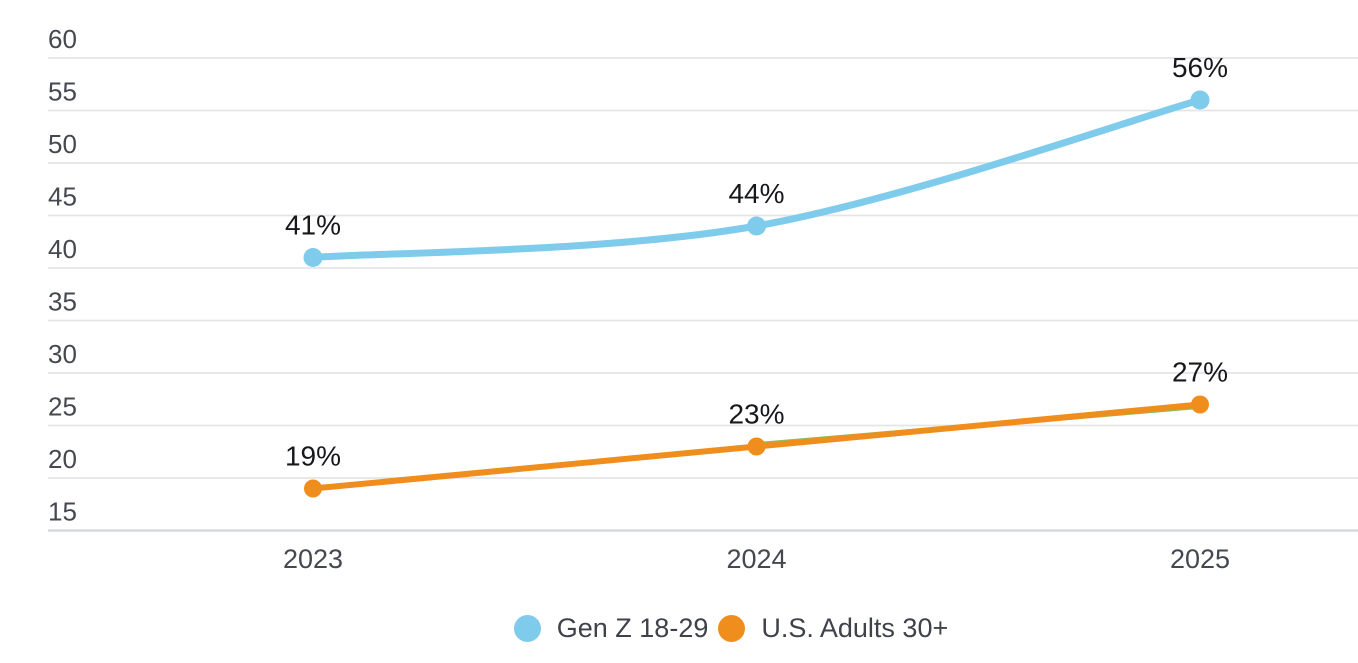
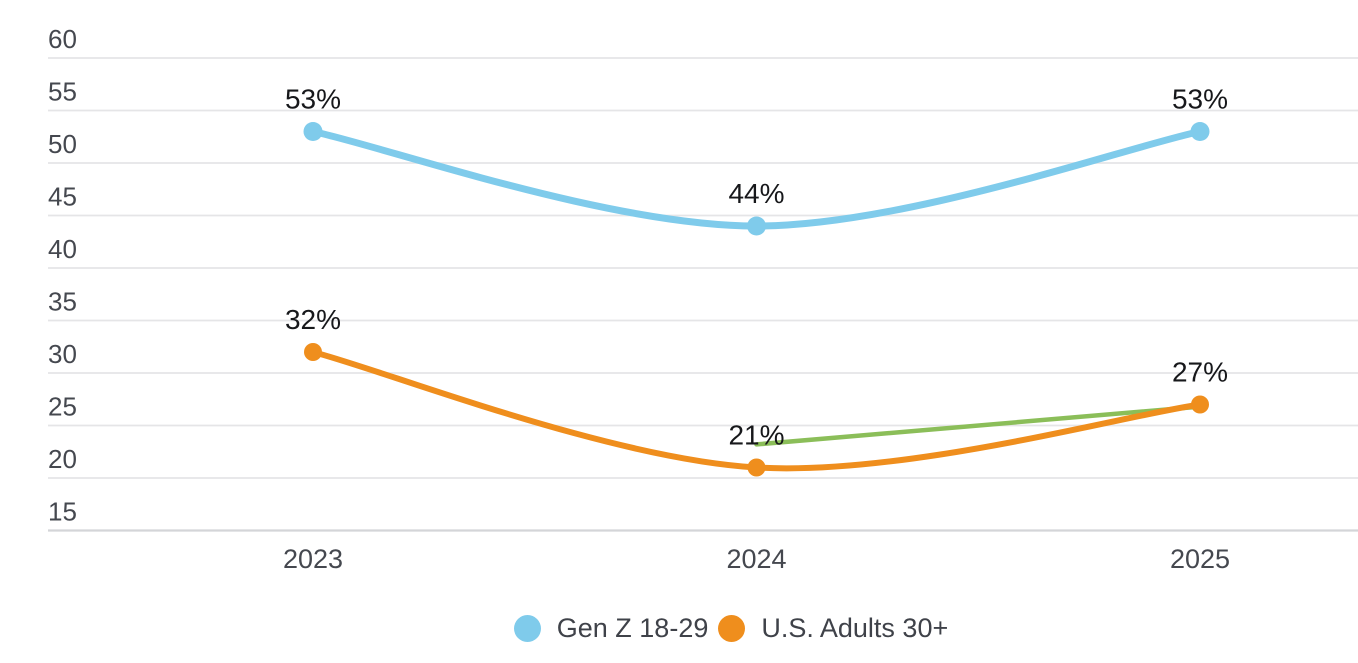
Gen Z 18-29/2023: 41% -> 53%
U.S. Adults 30+/2023: 19% -> 32%
U.S. Adults 30+/2024: 23% -> 21%
Gen Z 18-29/2025: 56% -> 53%
